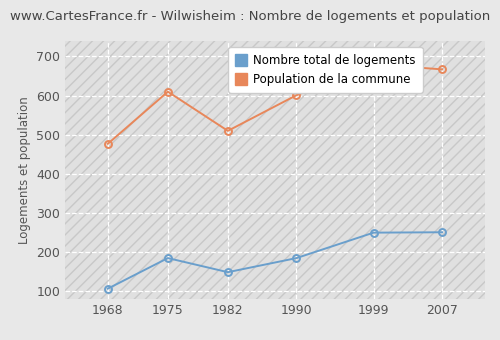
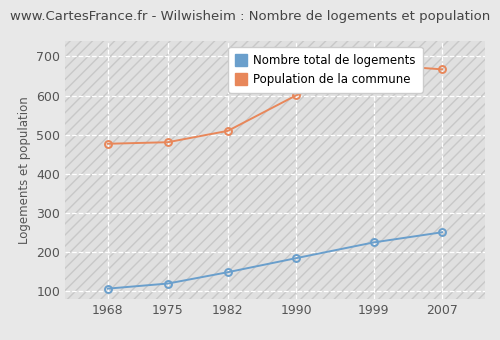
Nombre total de logements/1975: 185 -> 120
Population de la commune/1975: 610 -> 481
Nombre total de logements/1999: 250 -> 225
